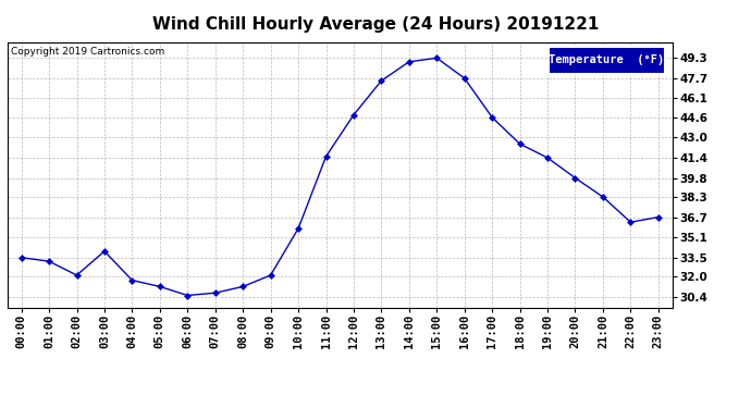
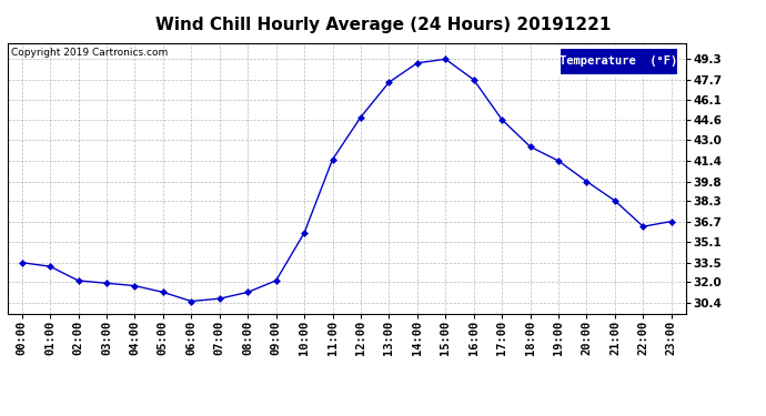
03:00: 34.0 -> 31.9
